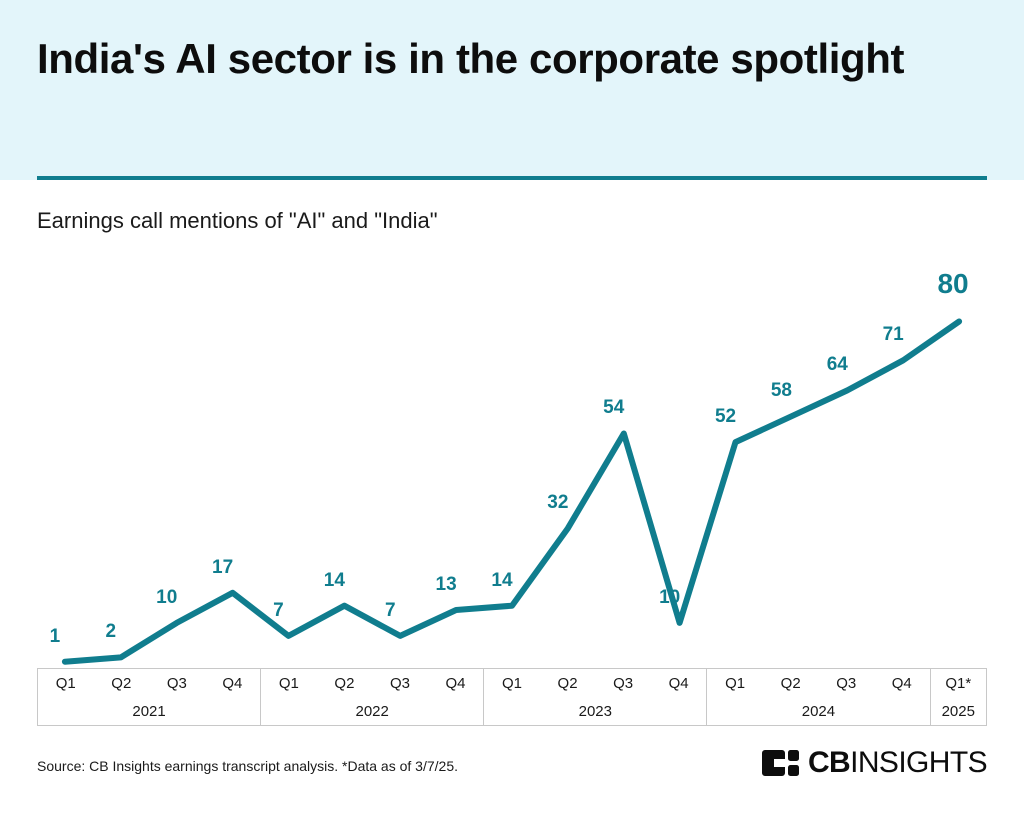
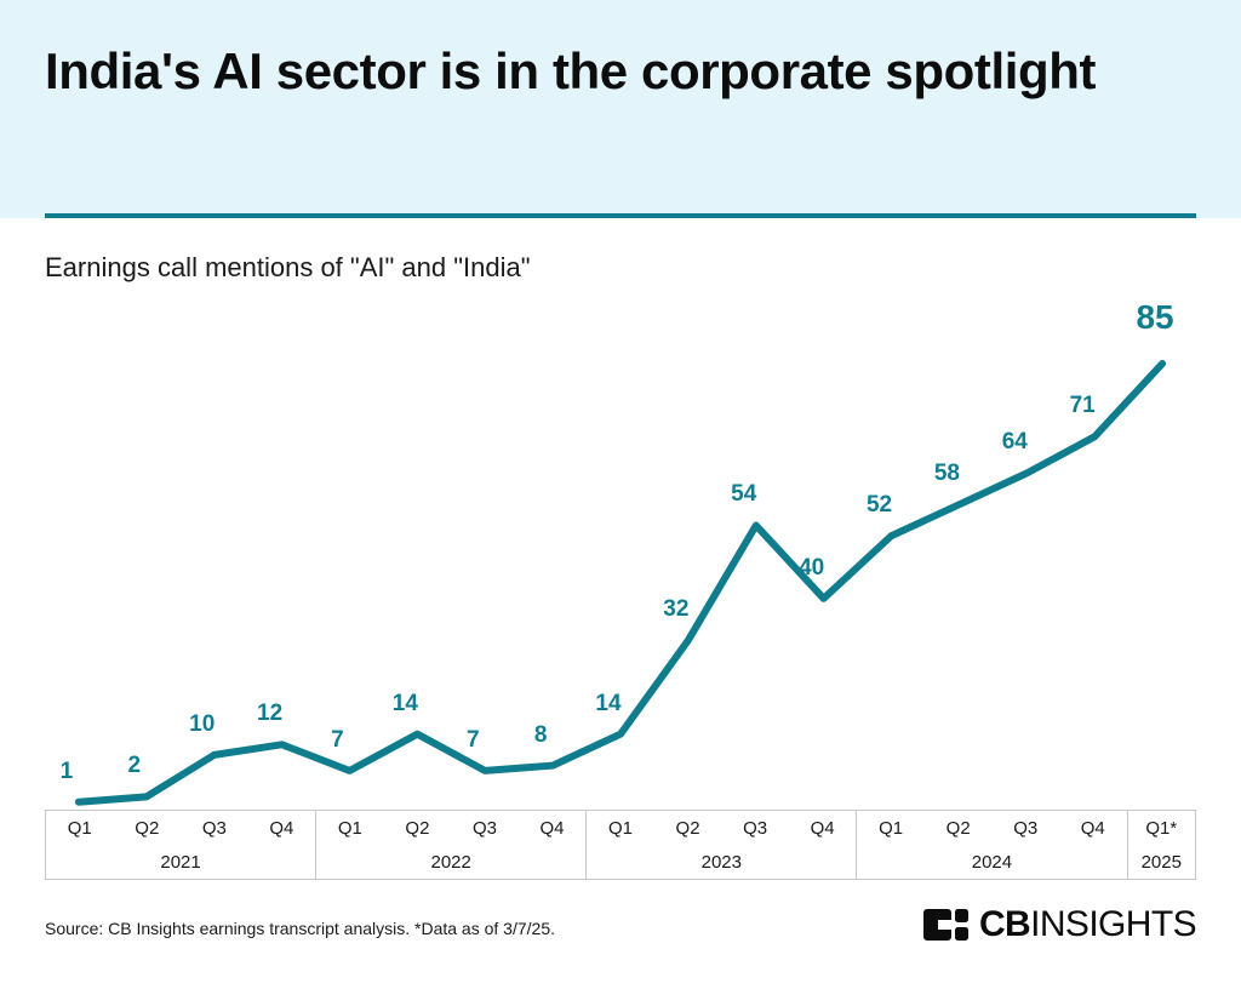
Q4 2021: 17 -> 12
Q4 2022: 13 -> 8
Q4 2023: 10 -> 40
Q1* 2025: 80 -> 85
